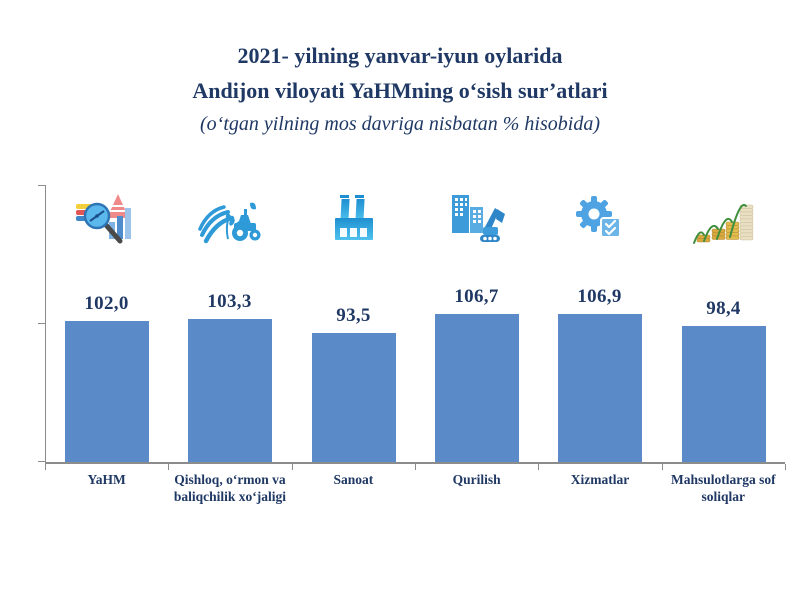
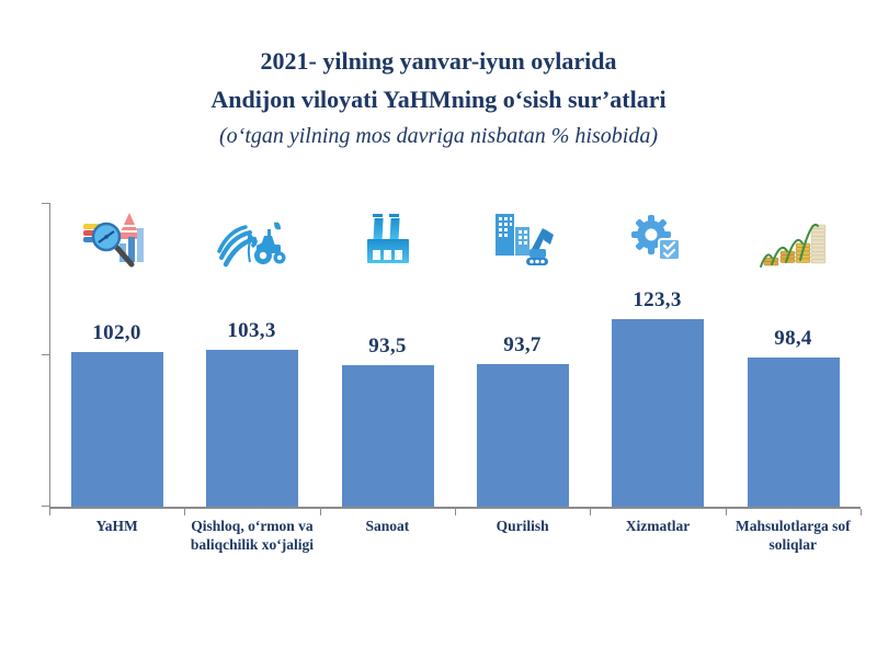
Qurilish: 106,7 -> 93,7
Xizmatlar: 106,9 -> 123,3
